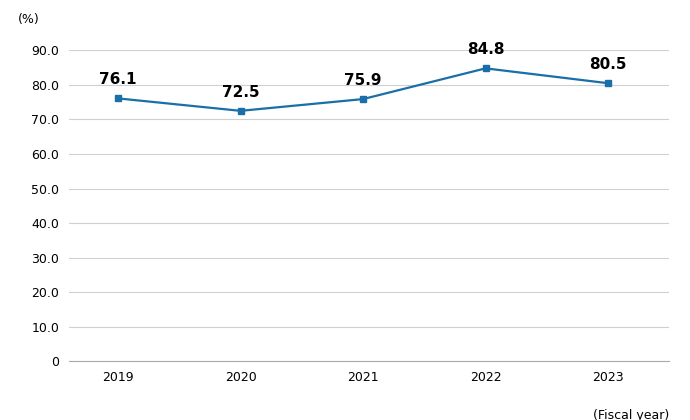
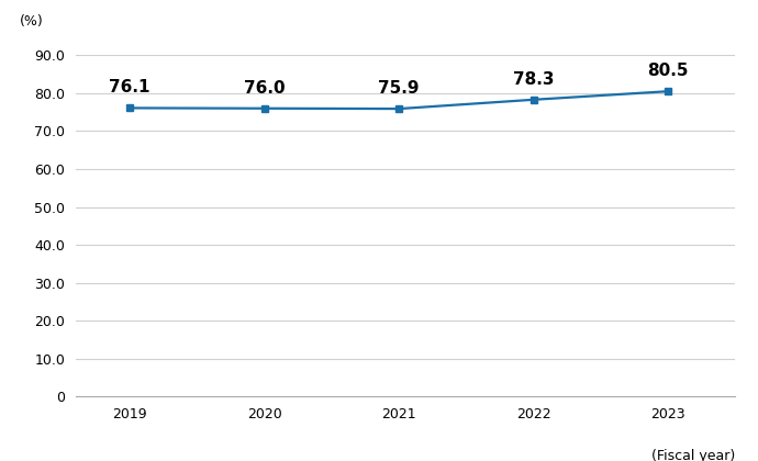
2020: 72.5 -> 76.0
2022: 84.8 -> 78.3
